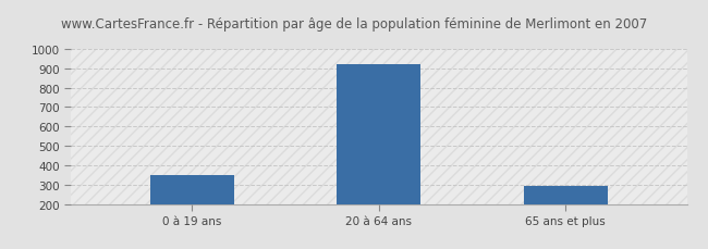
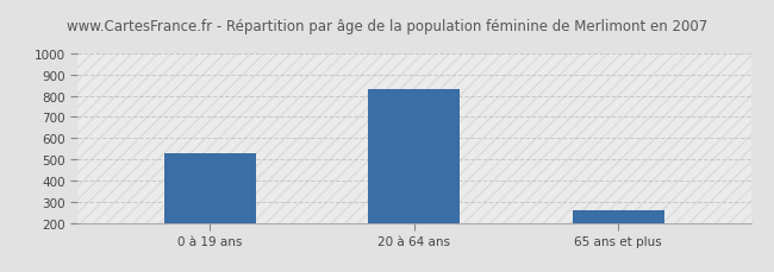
0 à 19 ans: 350 -> 530
20 à 64 ans: 920 -> 830
65 ans et plus: 290 -> 260
